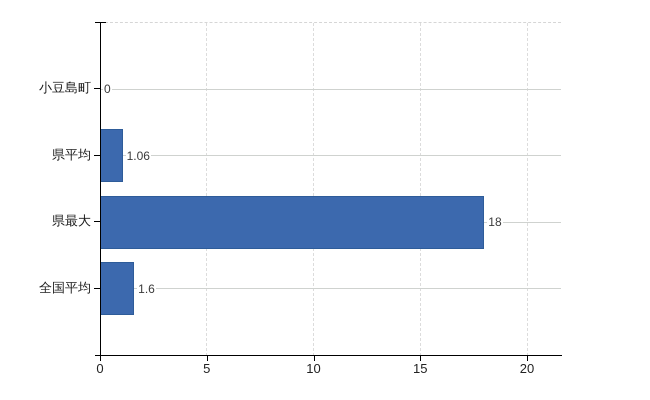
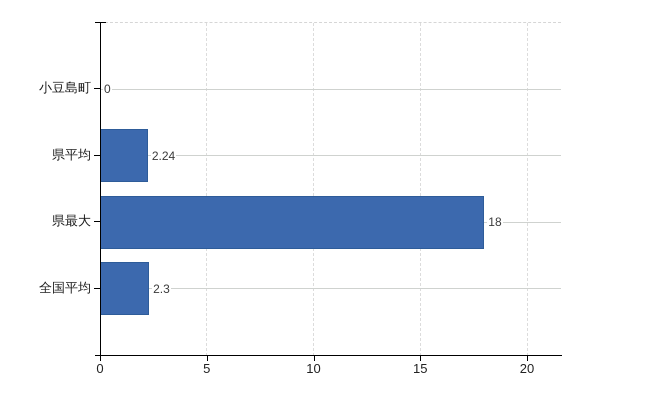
県平均: 1.06 -> 2.24
全国平均: 1.6 -> 2.3
